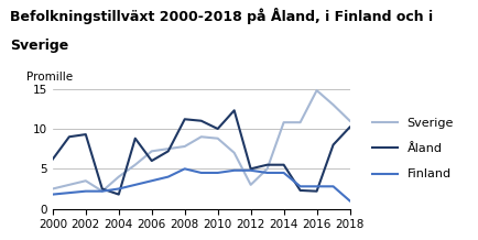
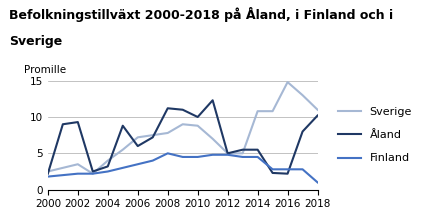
Åland/2000: 6.2 -> 2.2
Åland/2004: 1.8 -> 3.2
Sverige/2012: 3.0 -> 5.0
